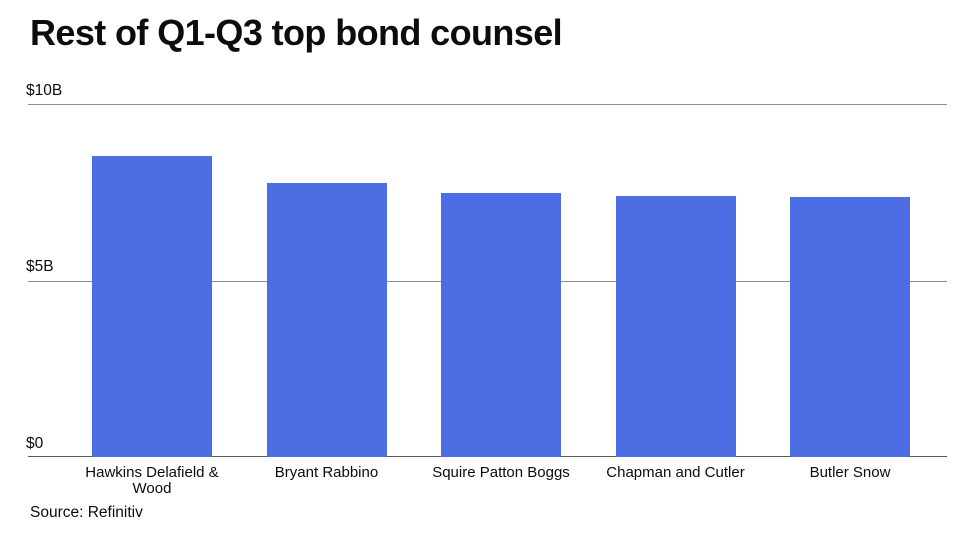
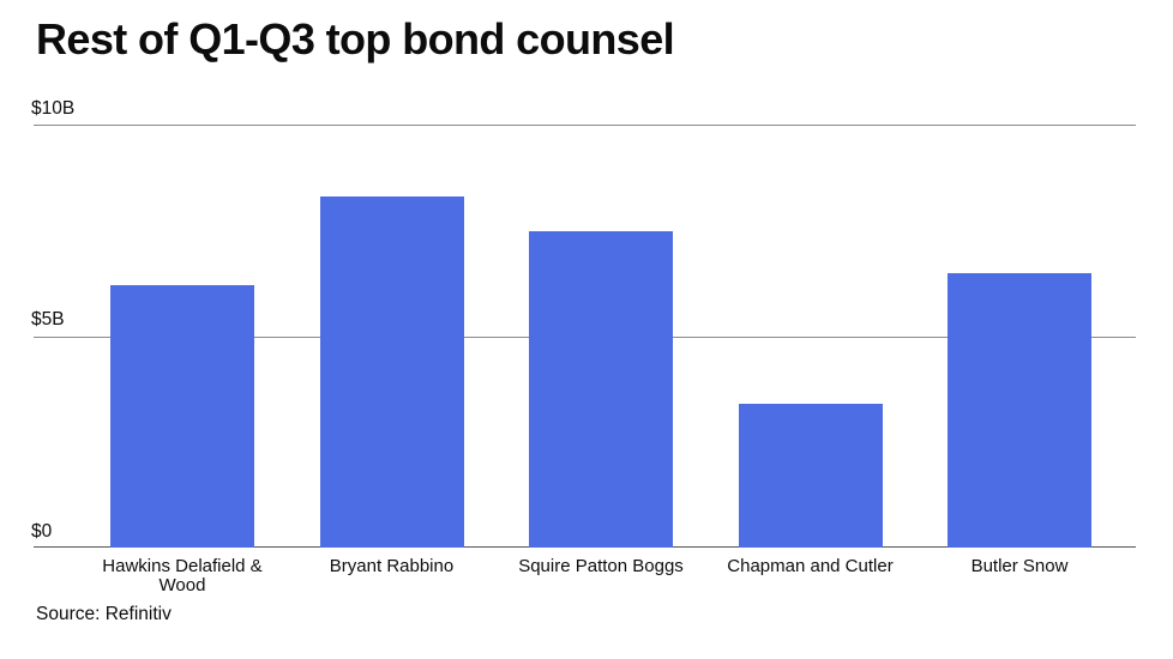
Hawkins Delafield & Wood: $8.5B -> $6.2B
Bryant Rabbino: $7.8B -> $8.3B
Chapman and Cutler: $7.4B -> $3.4B
Butler Snow: $7.4B -> $6.5B
